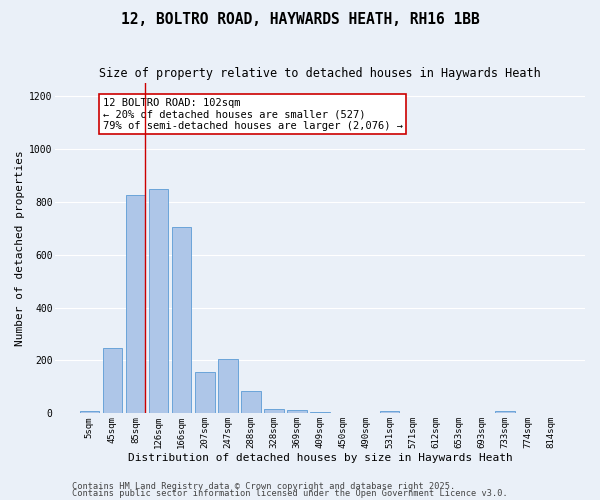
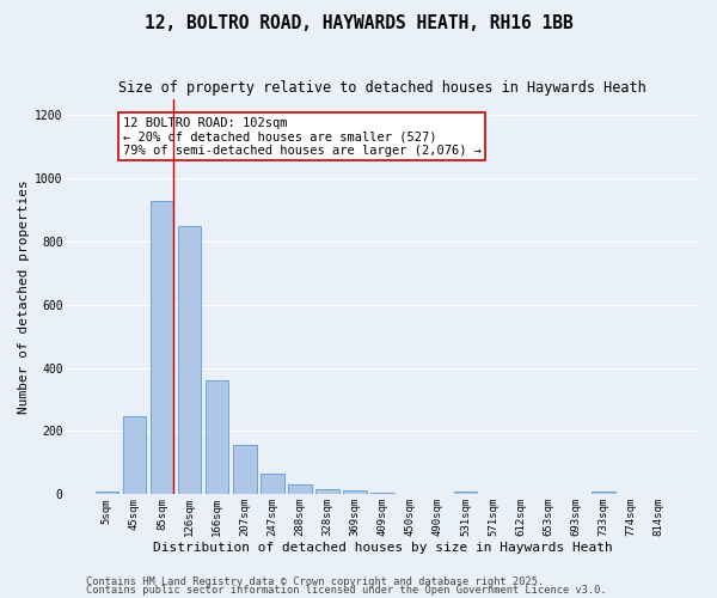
85sqm: 825 -> 930
166sqm: 705 -> 360
247sqm: 205 -> 65
288sqm: 85 -> 30
